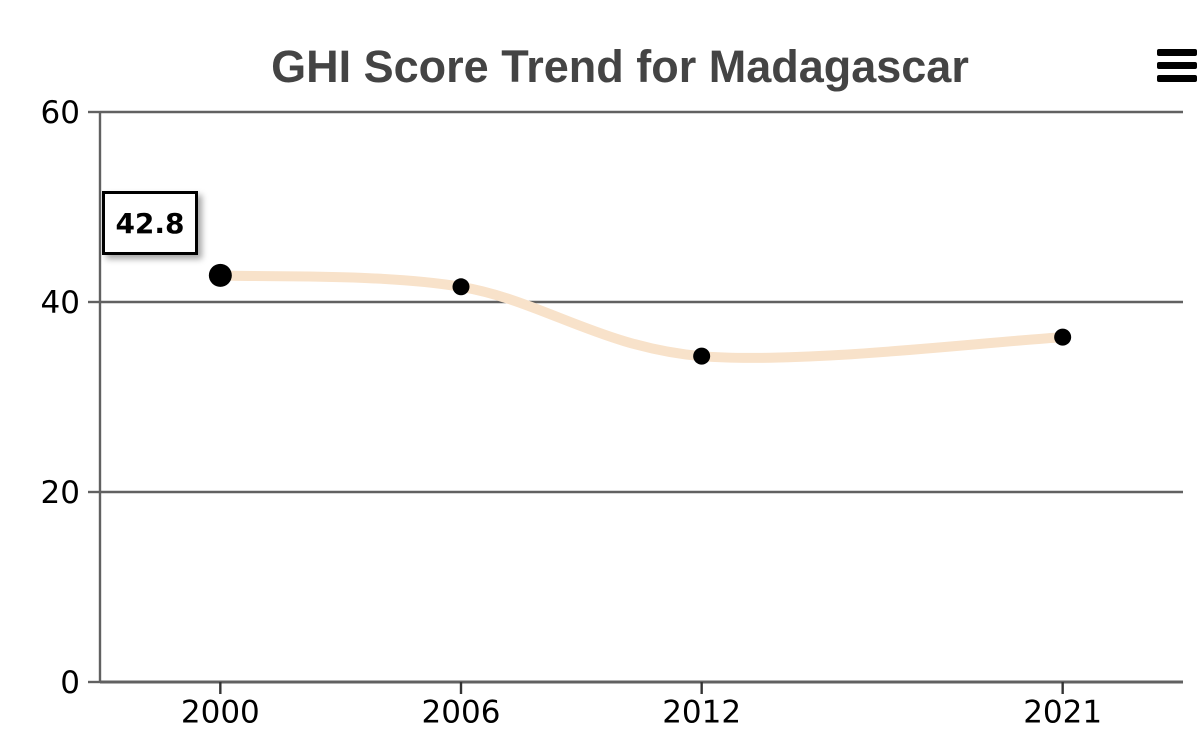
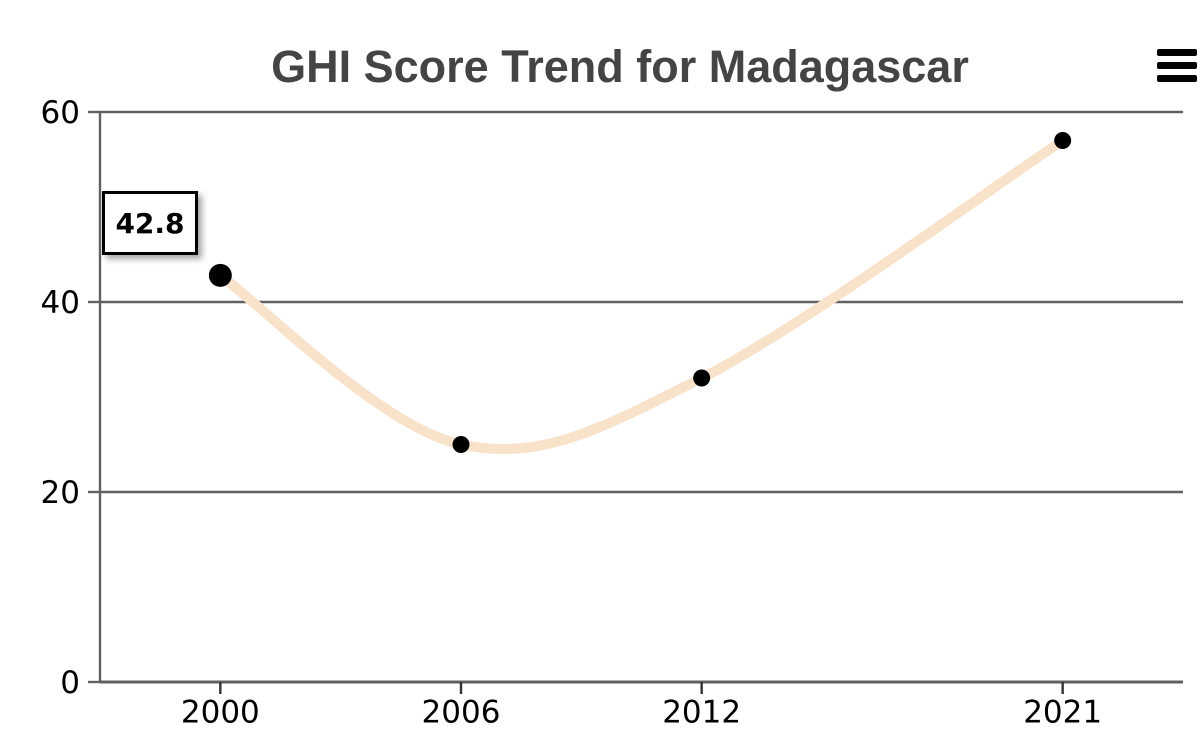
2006: 42 -> 25
2012: 34 -> 32
2021: 36 -> 57
